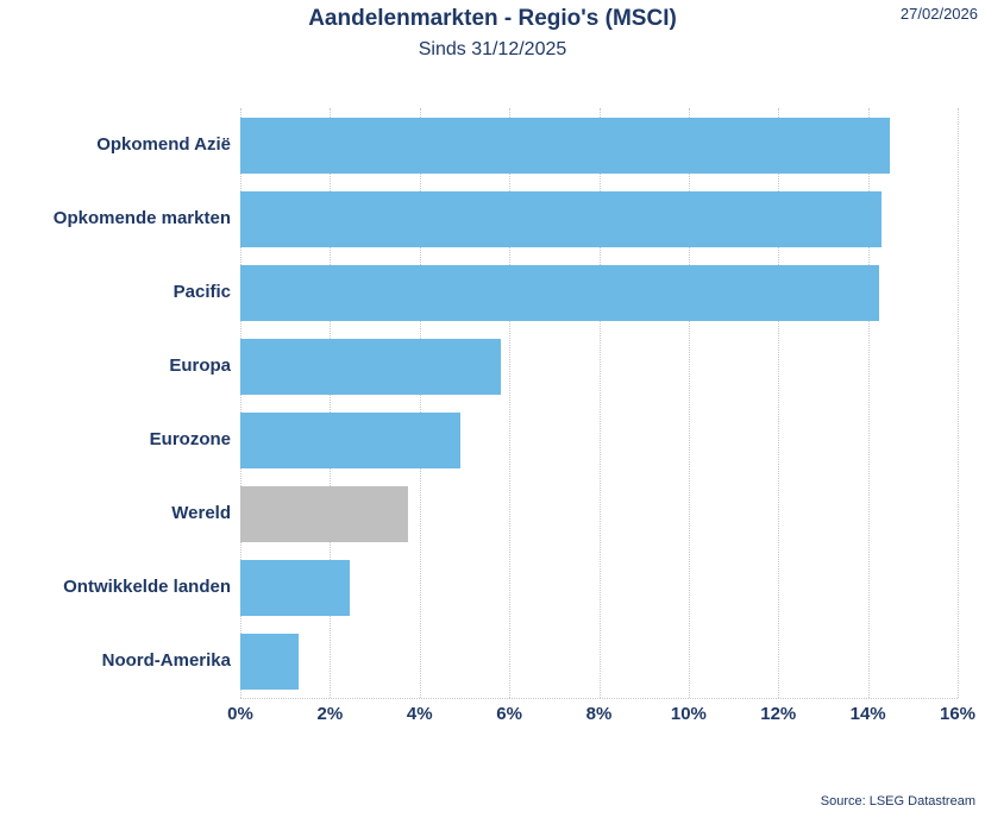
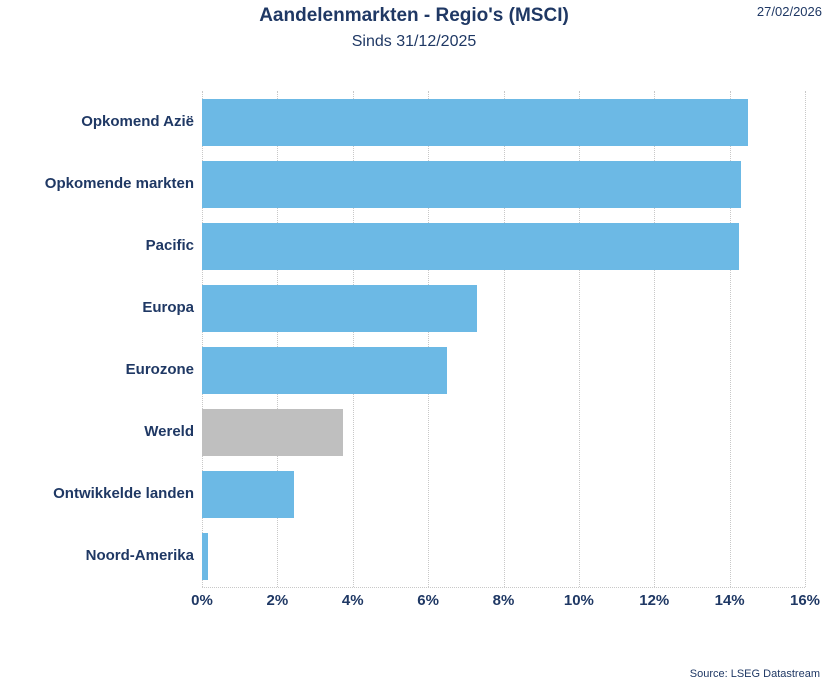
Europa: 5.8% -> 7.3%
Eurozone: 4.9% -> 6.5%
Noord-Amerika: 1.3% -> 0.1%
